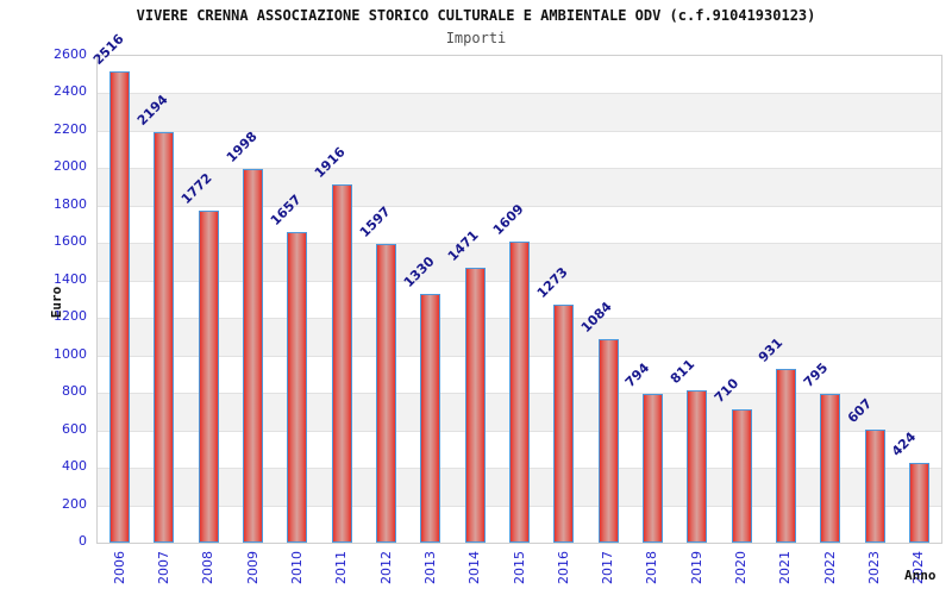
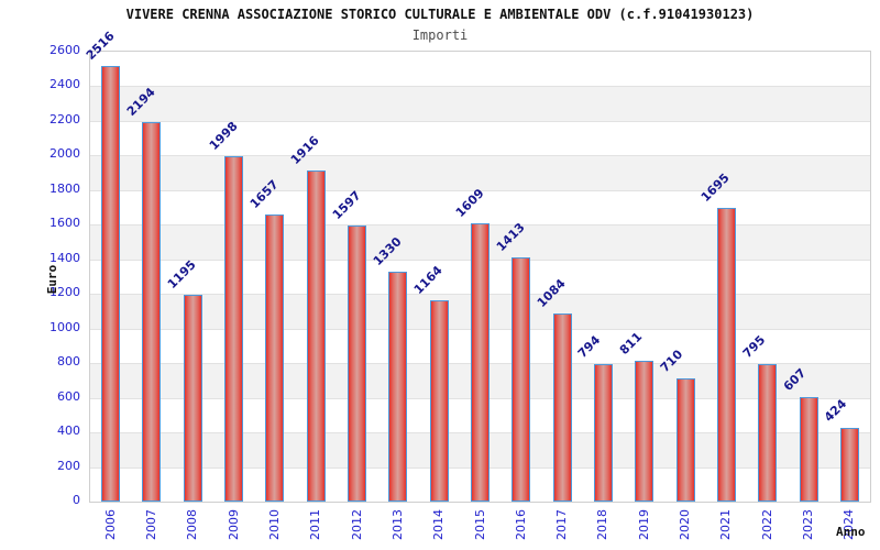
2008: 1772 -> 1195
2014: 1471 -> 1164
2016: 1273 -> 1413
2021: 931 -> 1695
